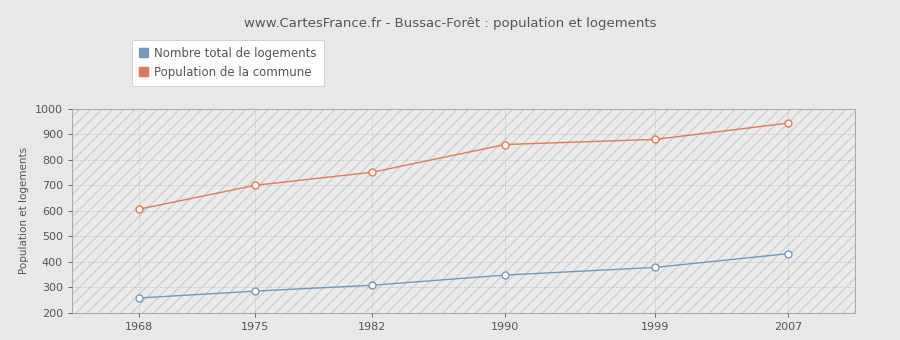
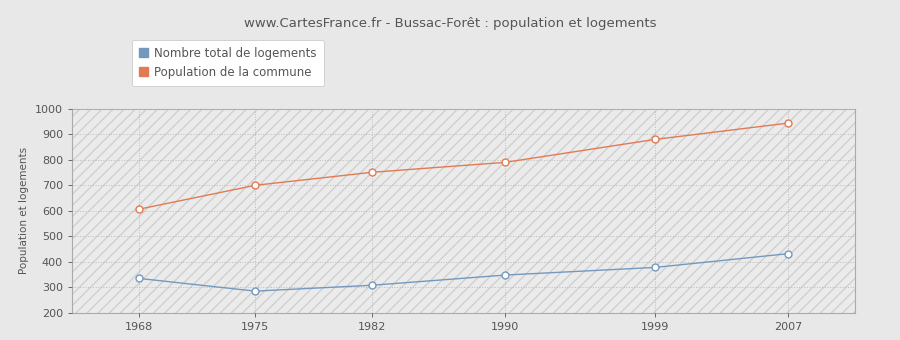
Nombre total de logements/1968: 258 -> 335
Population de la commune/1990: 860 -> 790
